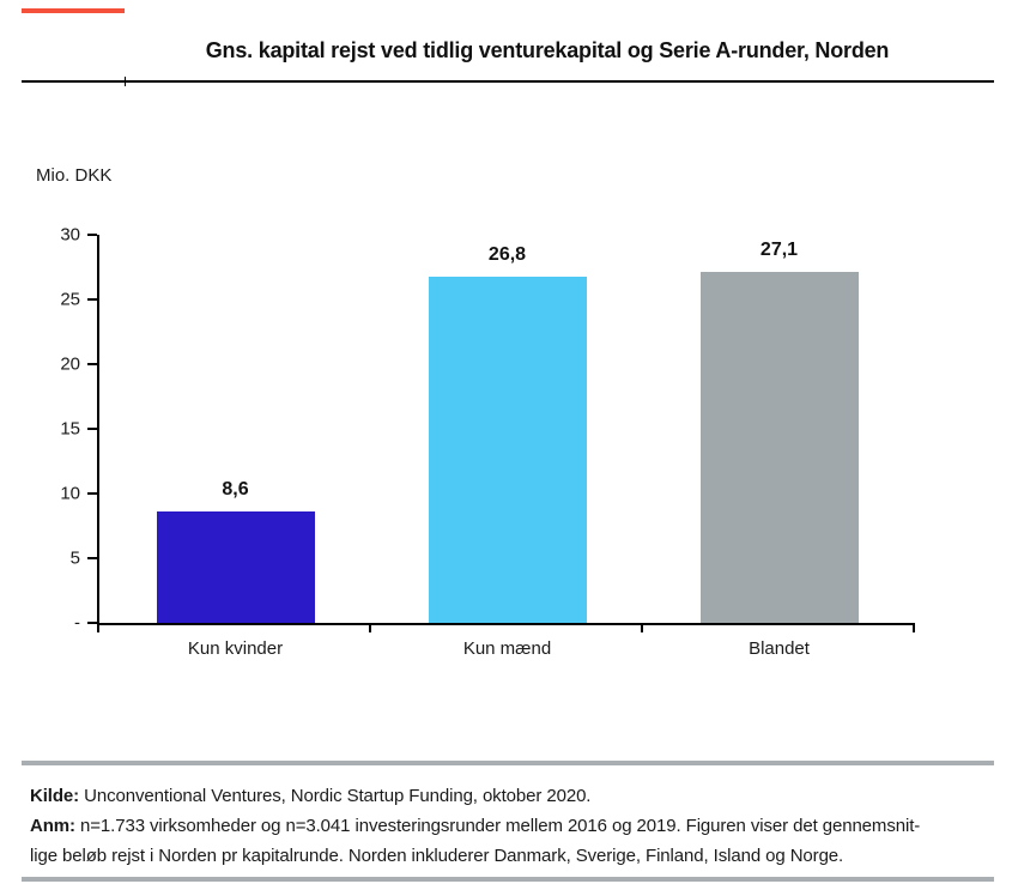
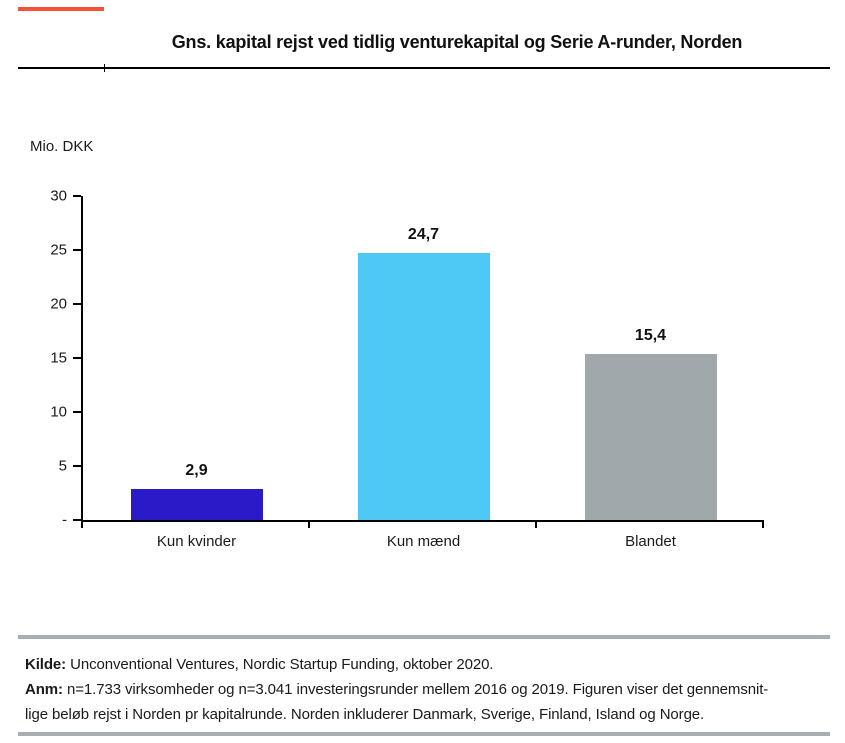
Kun kvinder: 8,6 -> 2,9
Kun mænd: 26,8 -> 24,7
Blandet: 27,1 -> 15,4
